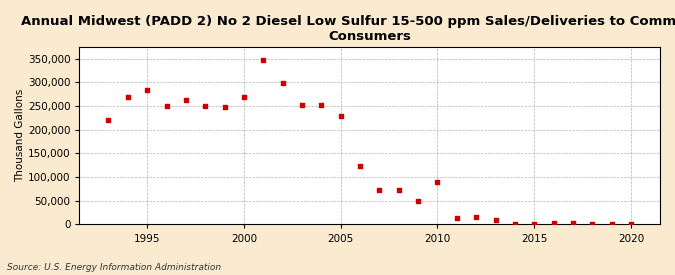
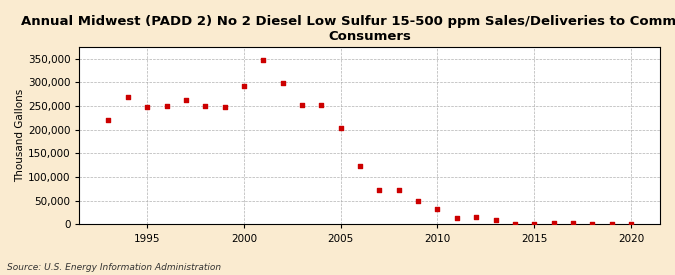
1995: 285,000 -> 248,000
2000: 270,000 -> 293,000
2005: 230,000 -> 203,000
2010: 90,000 -> 33,000
